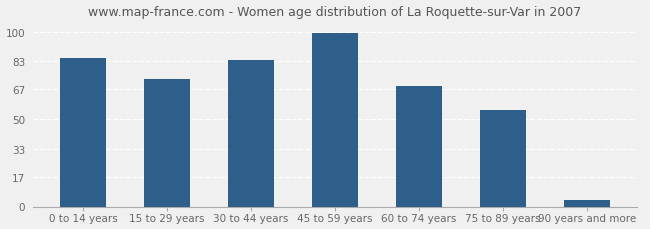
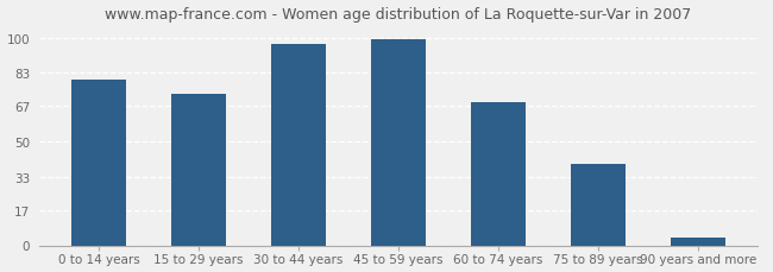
0 to 14 years: 85 -> 80
30 to 44 years: 84 -> 97
75 to 89 years: 55 -> 39
